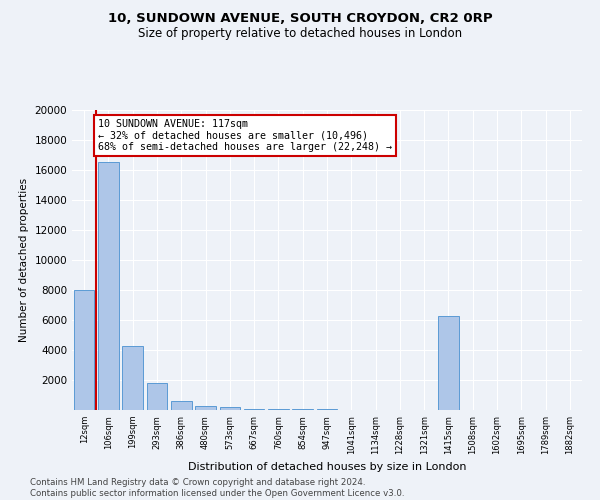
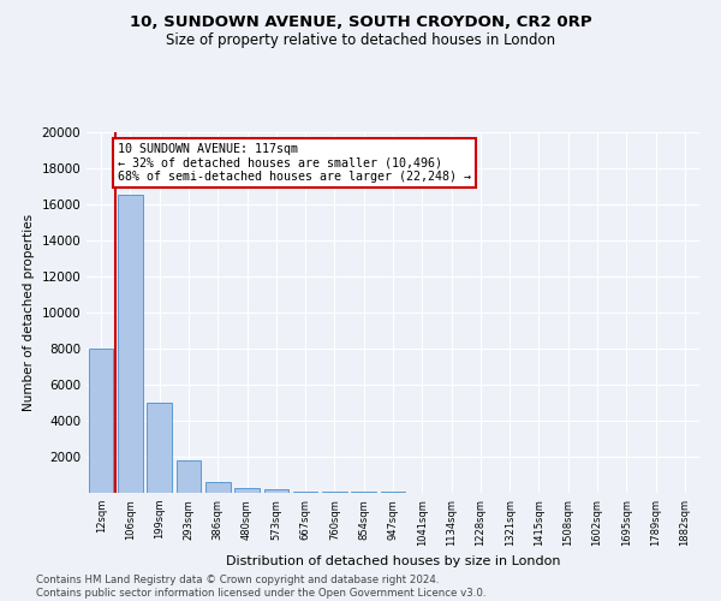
199sqm: 4300 -> 5000
1415sqm: 6300 -> 0
